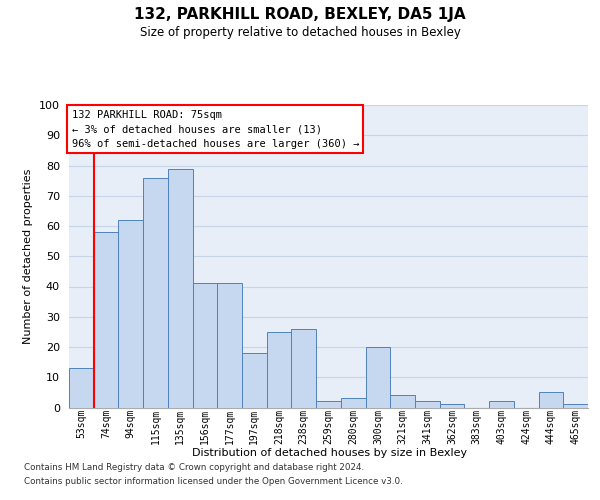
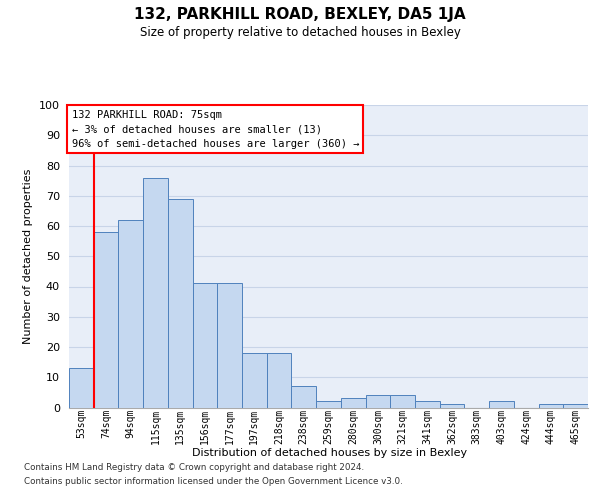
135sqm: 79 -> 69
218sqm: 25 -> 18
238sqm: 26 -> 7
300sqm: 20 -> 4
444sqm: 5 -> 1
